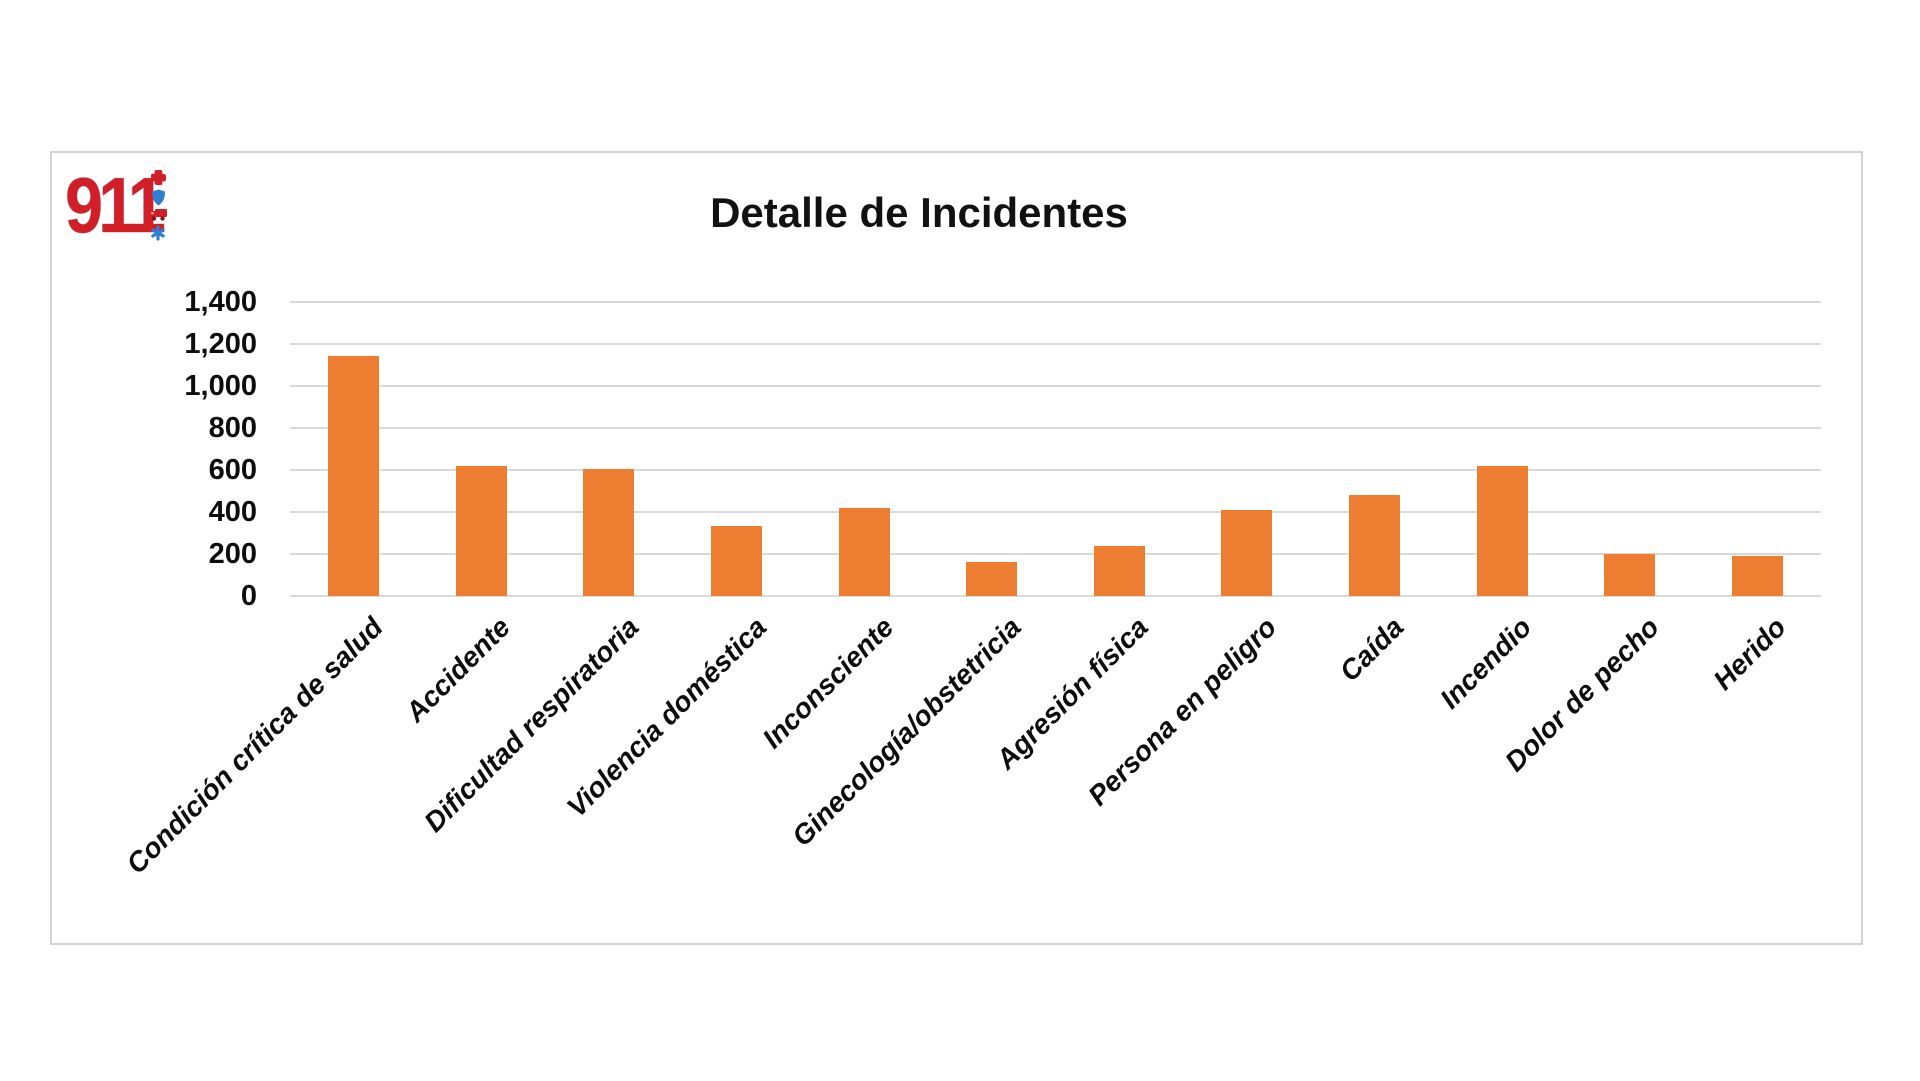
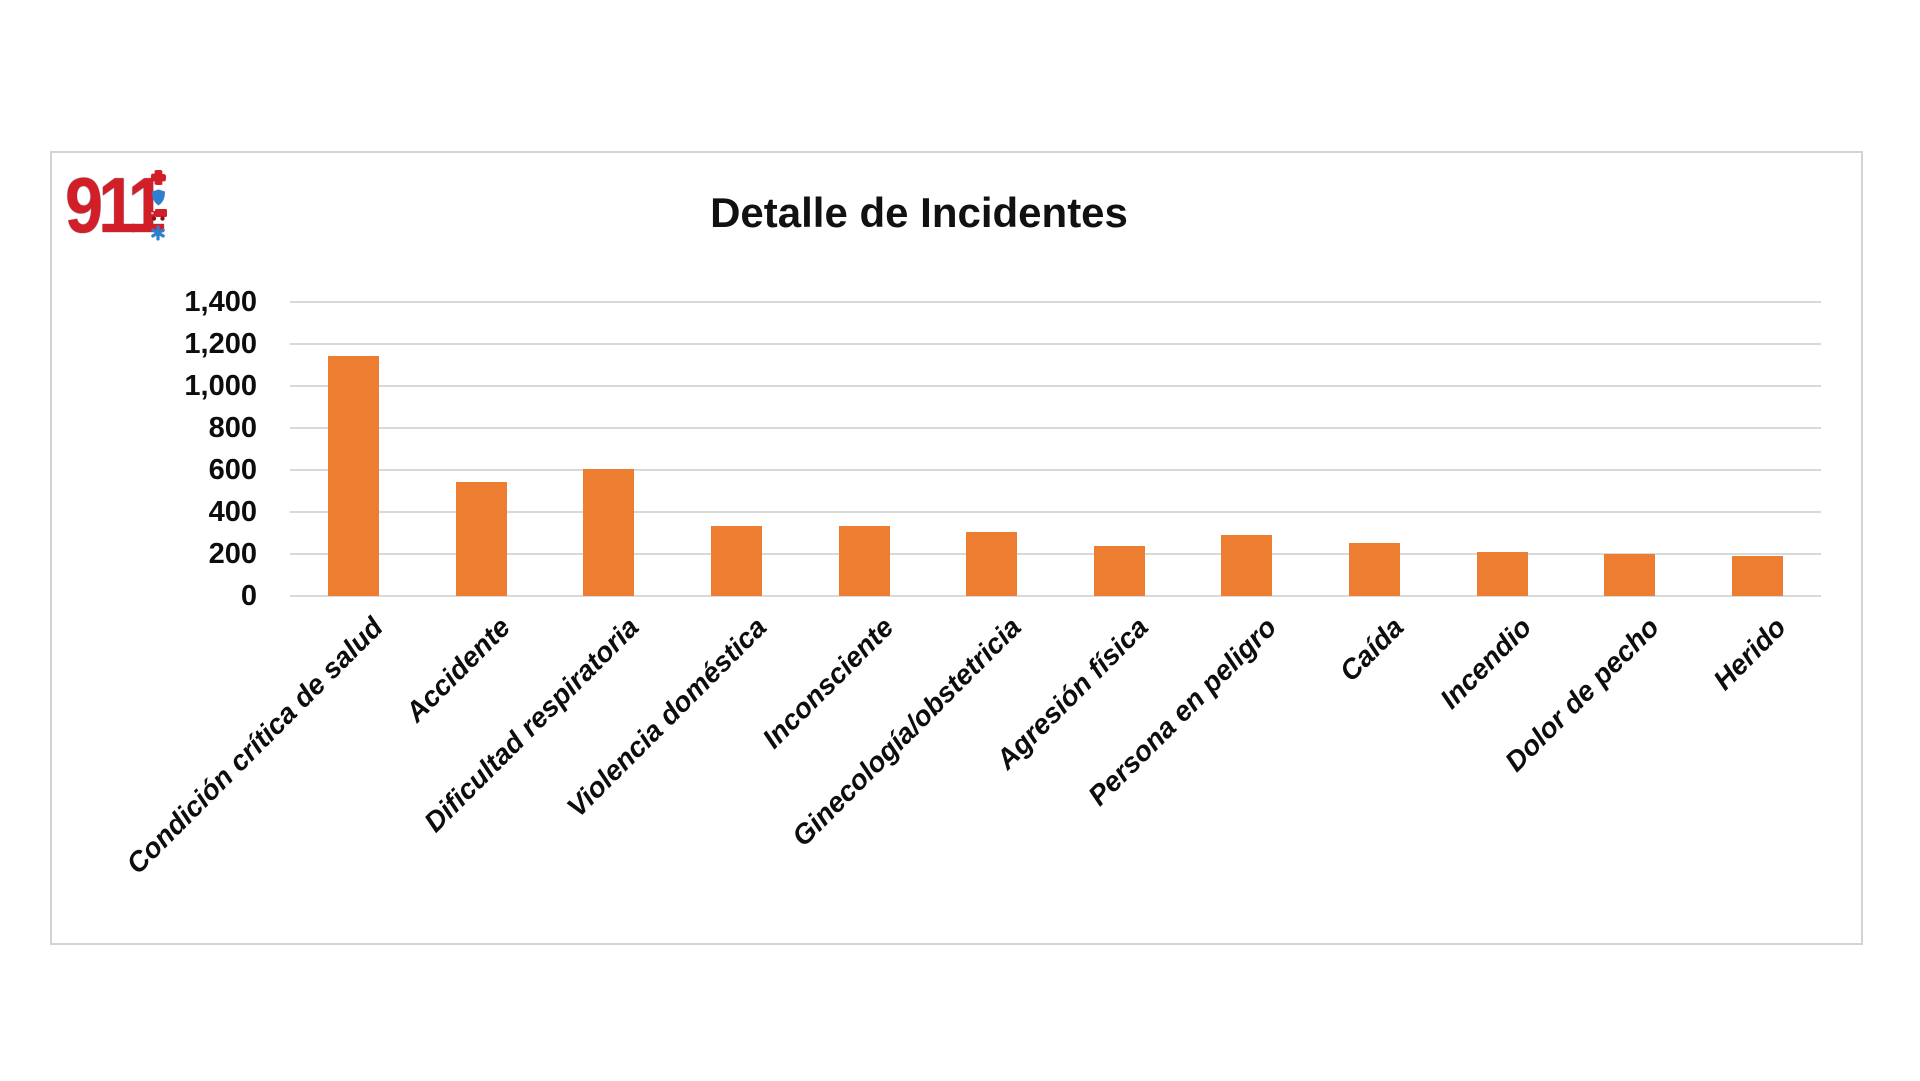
Accidente: 620 -> 540
Inconsciente: 420 -> 340
Ginecología/obstetricia: 160 -> 300
Persona en peligro: 410 -> 290
Caída: 480 -> 250
Incendio: 620 -> 210
